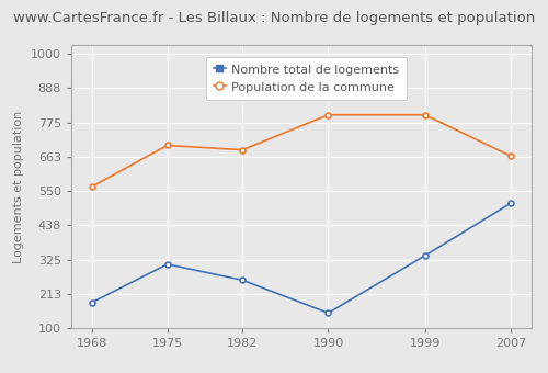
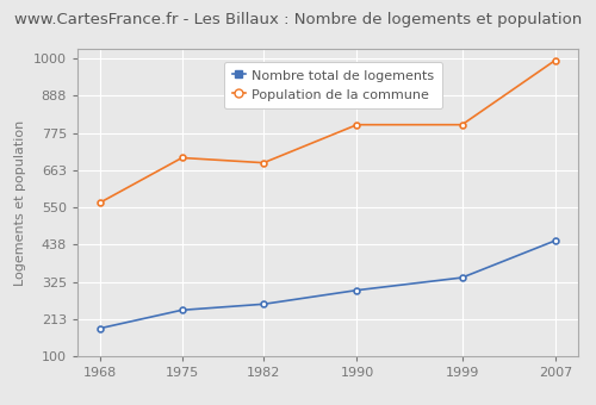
Nombre total de logements/1975: 310 -> 240
Nombre total de logements/1990: 150 -> 300
Nombre total de logements/2007: 510 -> 450
Population de la commune/2007: 665 -> 995
